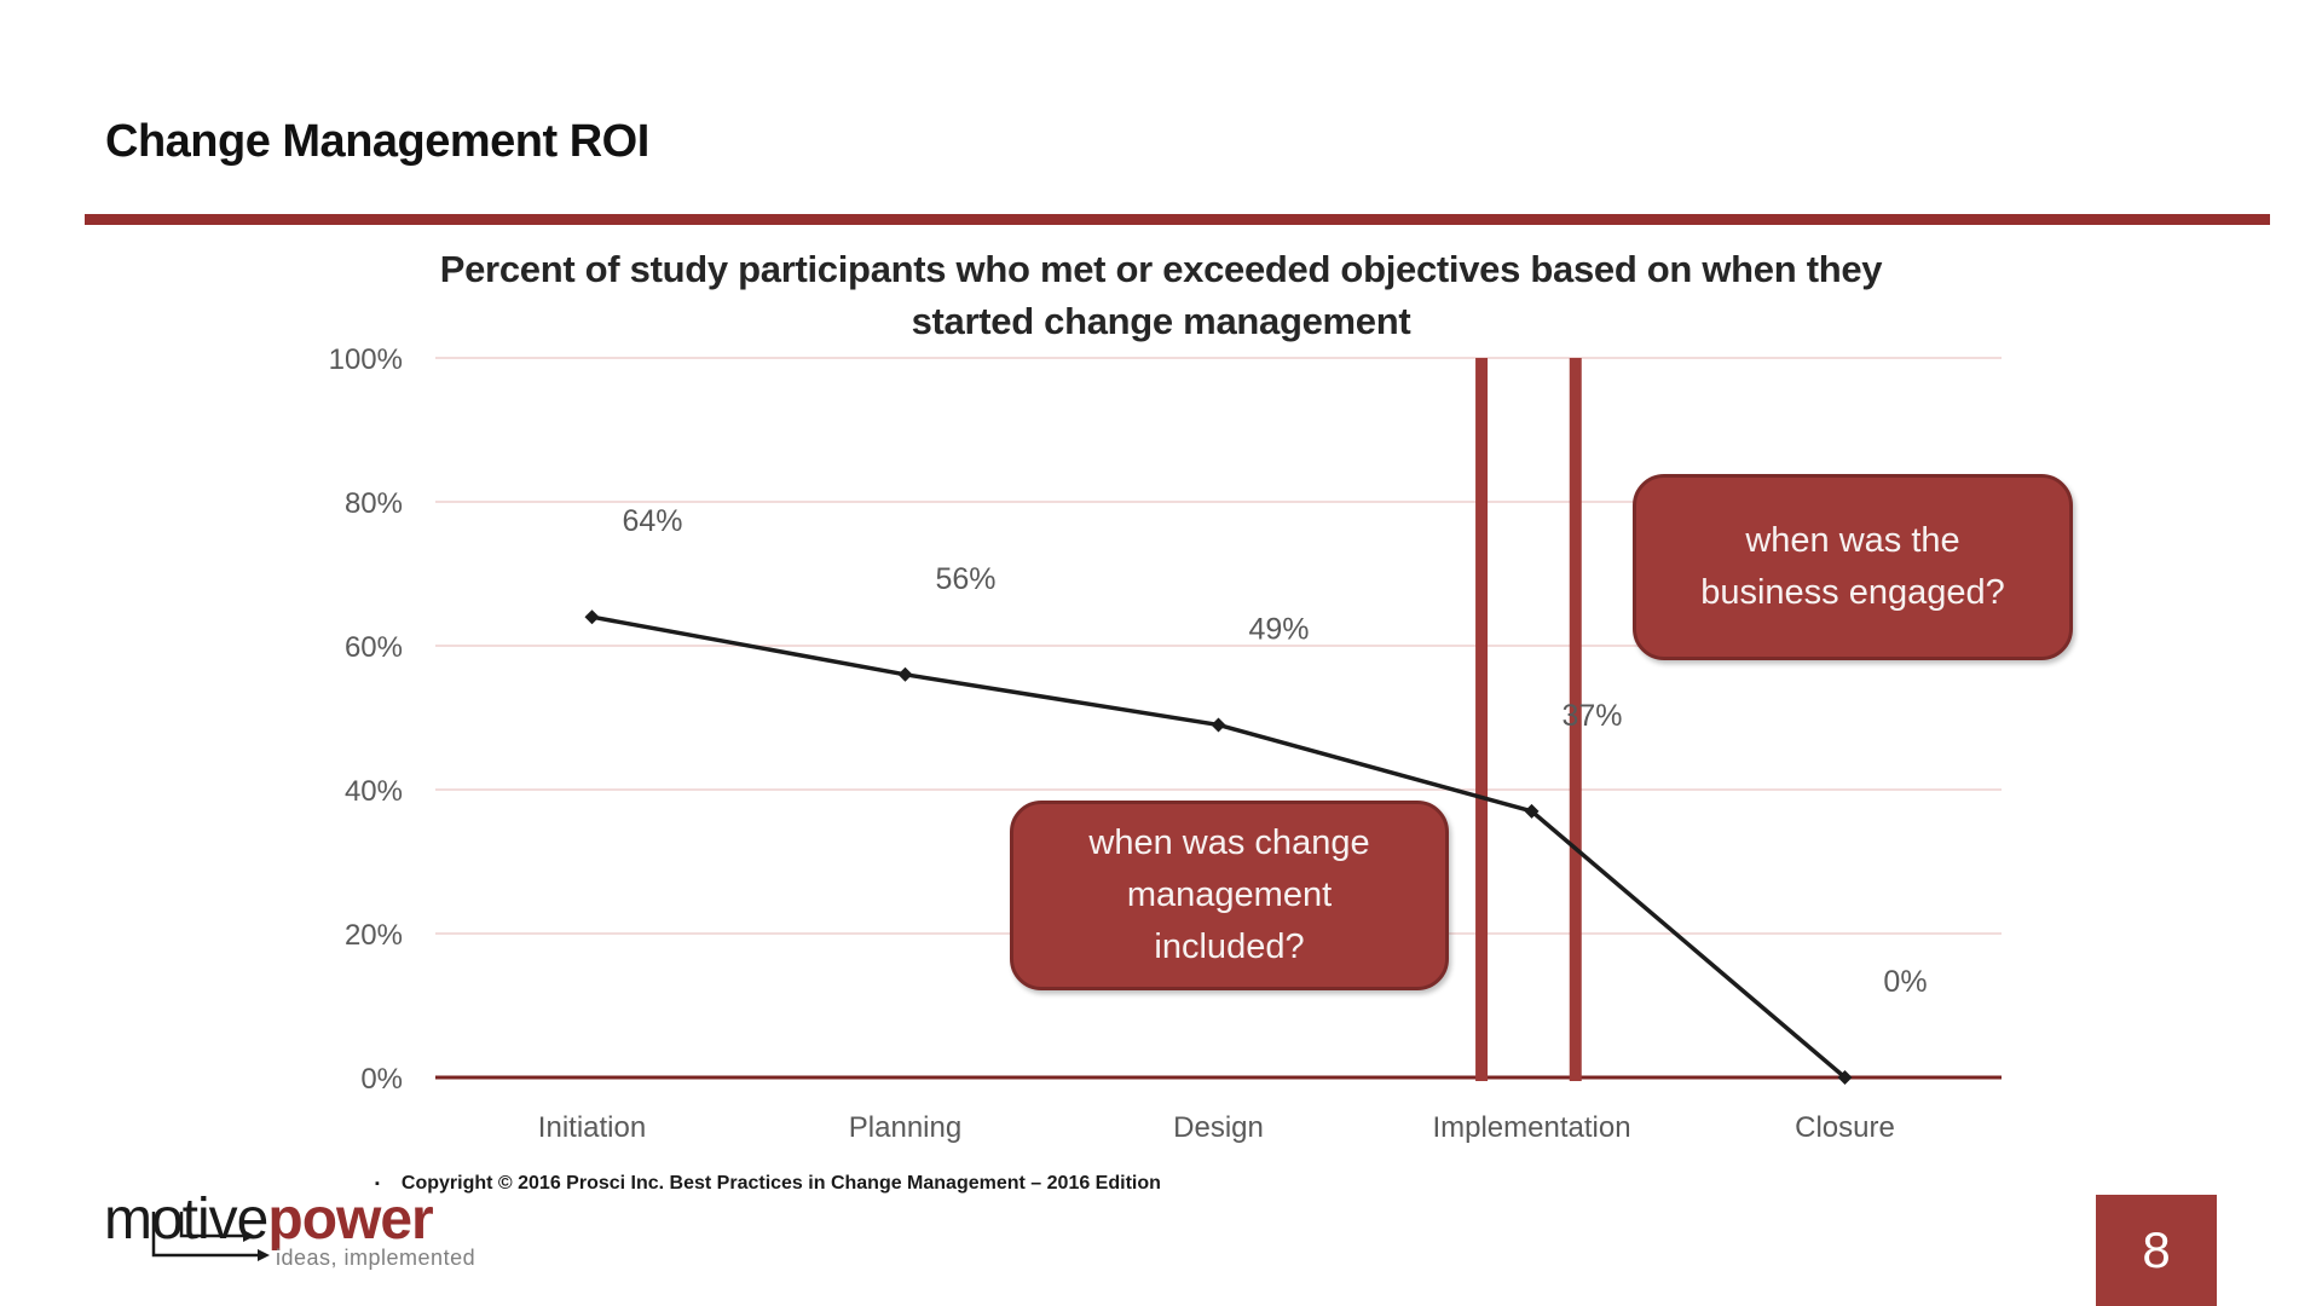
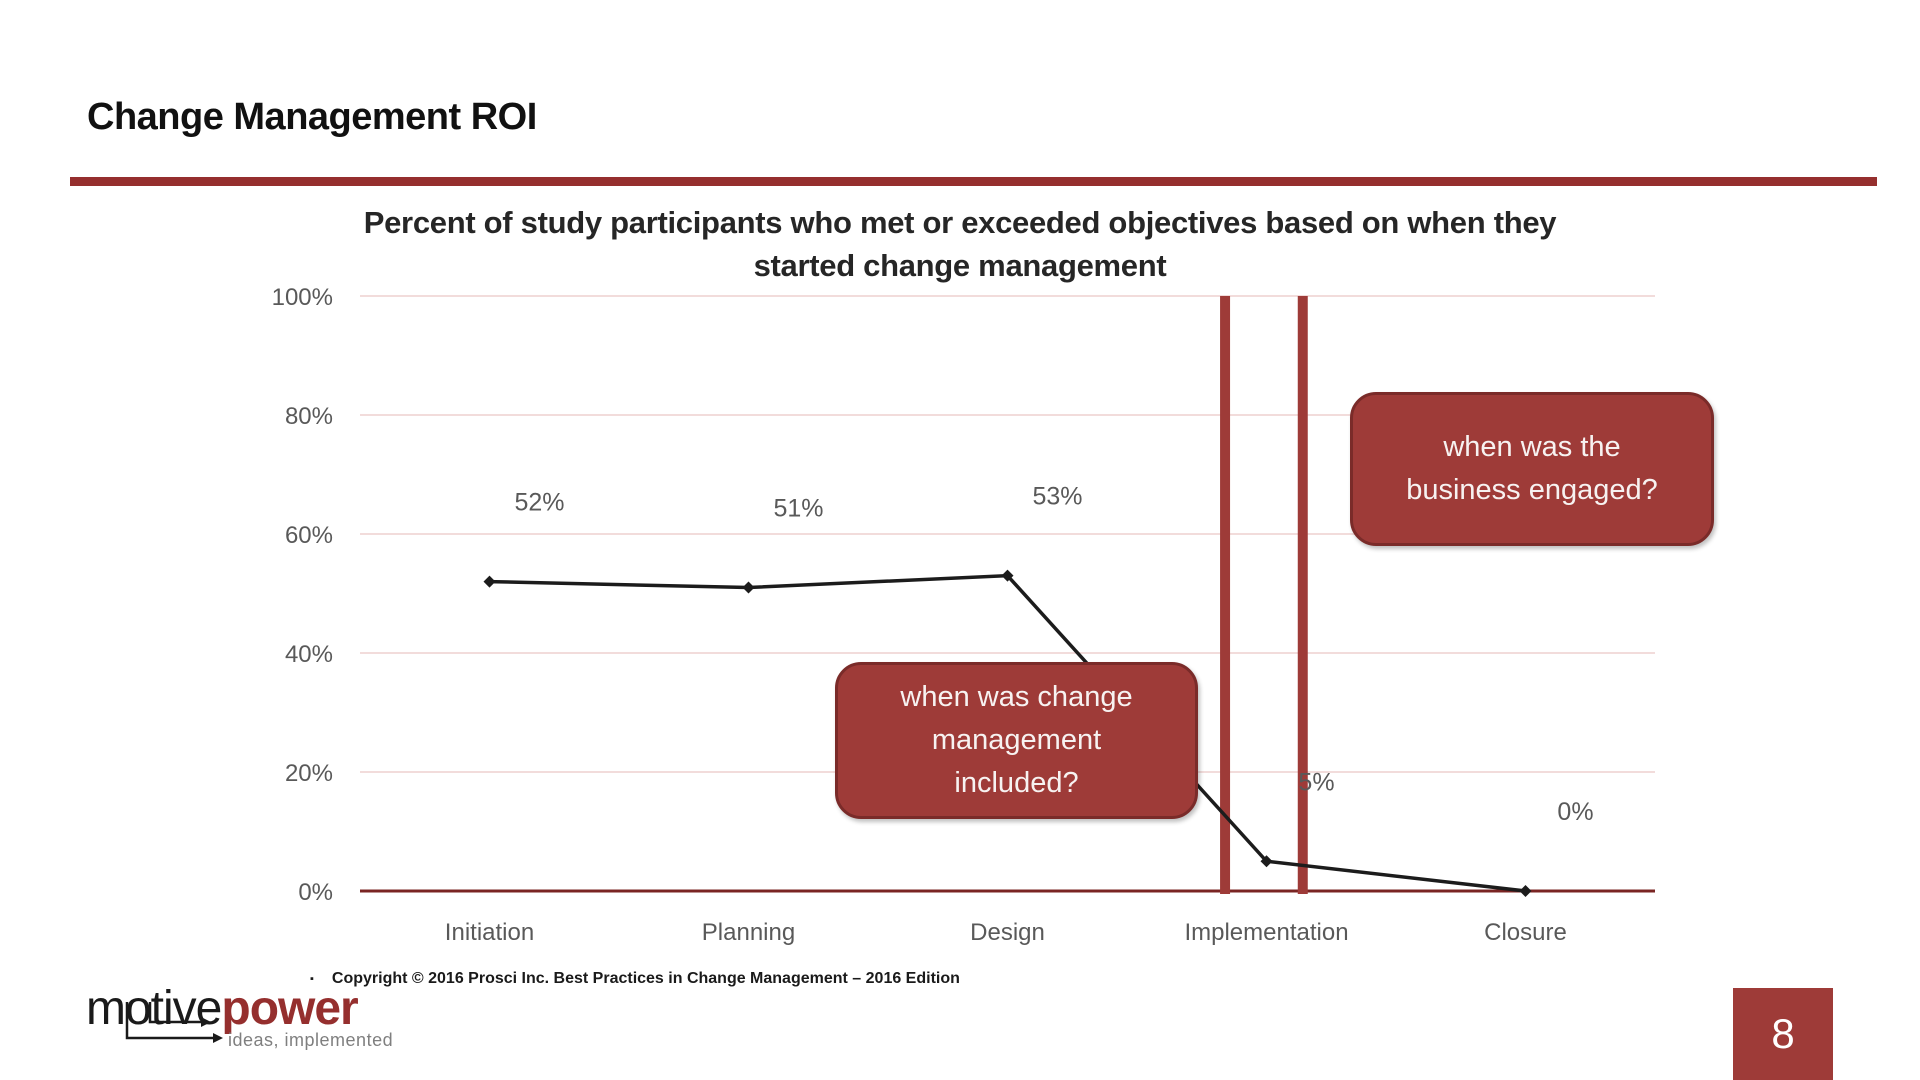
Initiation: 64% -> 52%
Planning: 56% -> 51%
Design: 49% -> 53%
Implementation: 37% -> 5%
